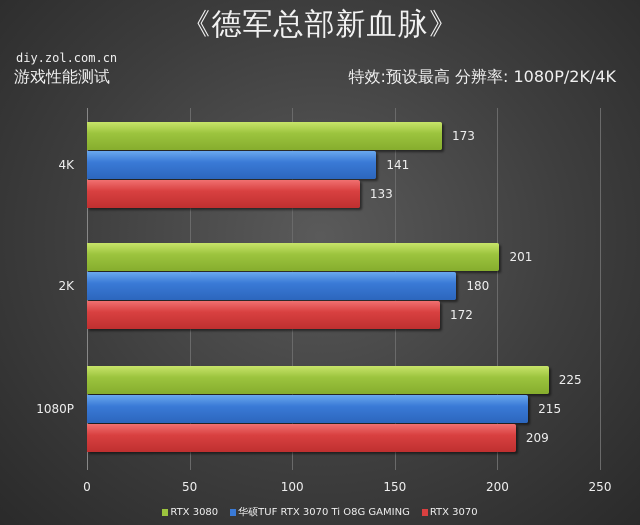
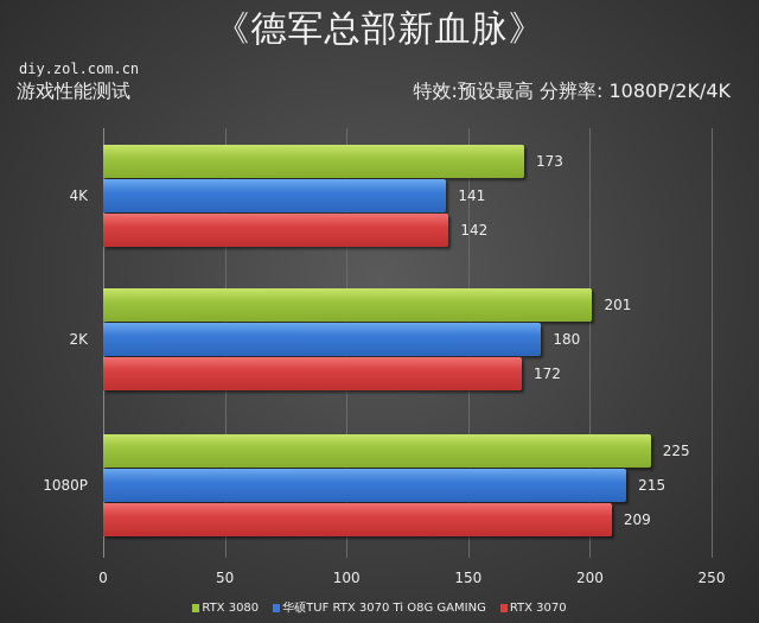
RTX 3070/4K: 133 -> 142
